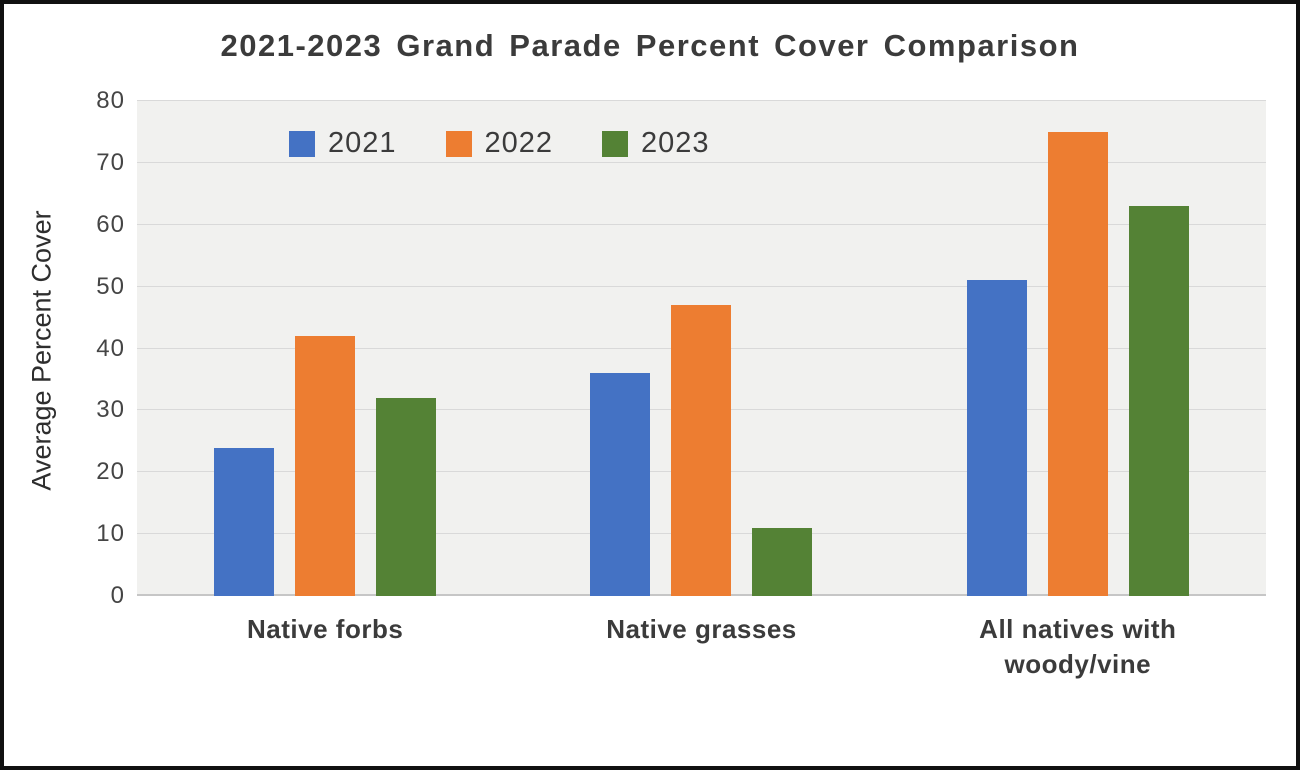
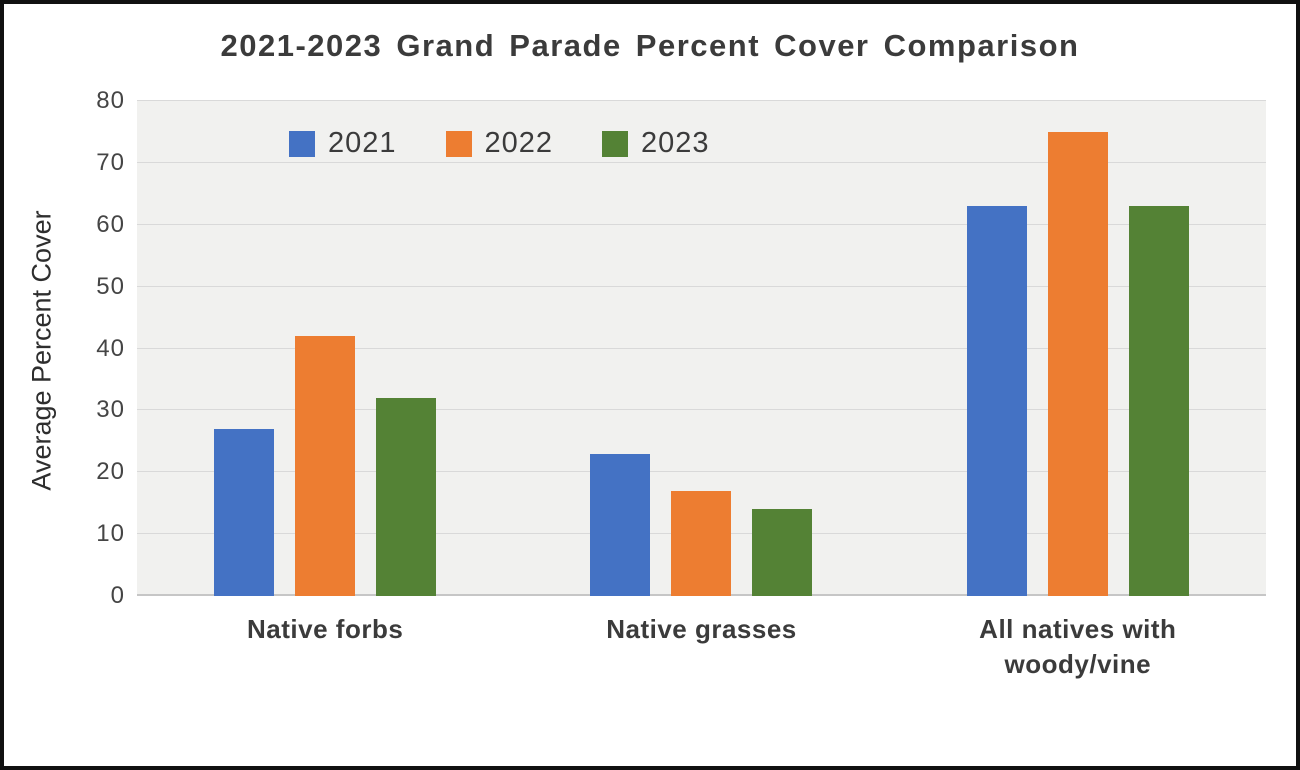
2021/Native forbs: 24 -> 27
2021/Native grasses: 36 -> 23
2022/Native grasses: 47 -> 17
2023/Native grasses: 11 -> 14
2021/All natives with woody/vine: 51 -> 63
